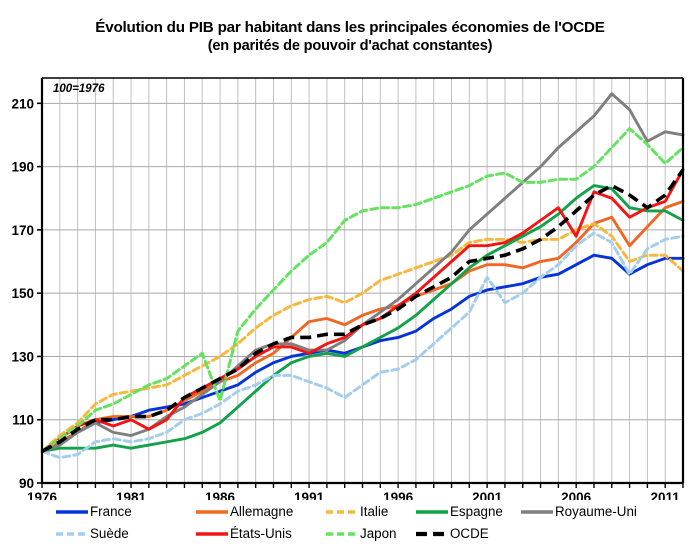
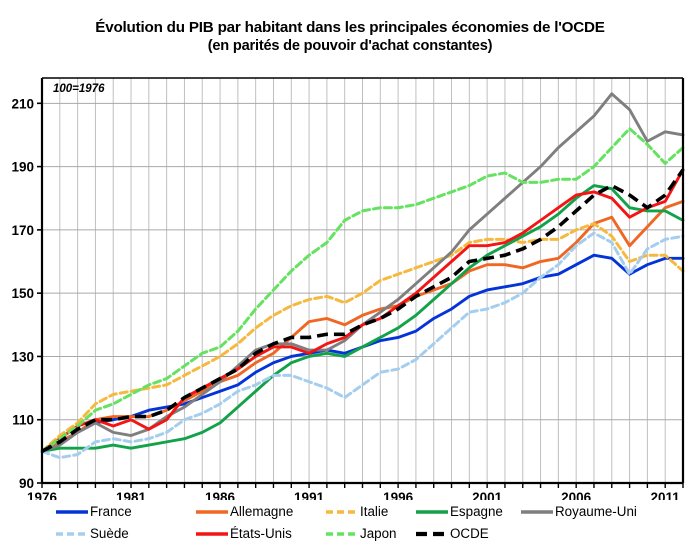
Japon/1986: 116 -> 133
Suède/2001: 155 -> 145
États-Unis/2006: 168 -> 181
